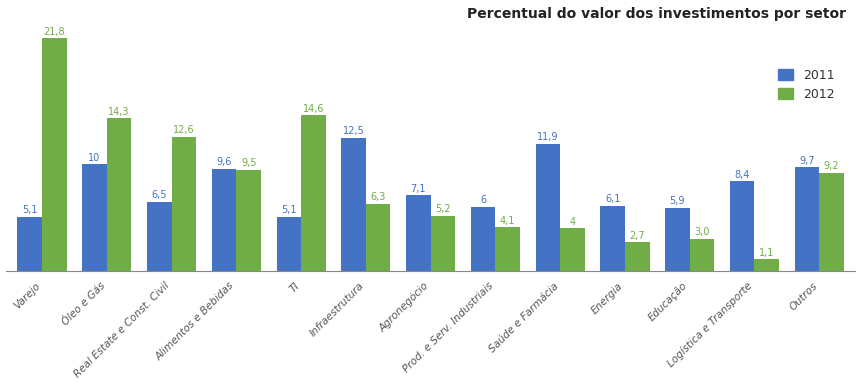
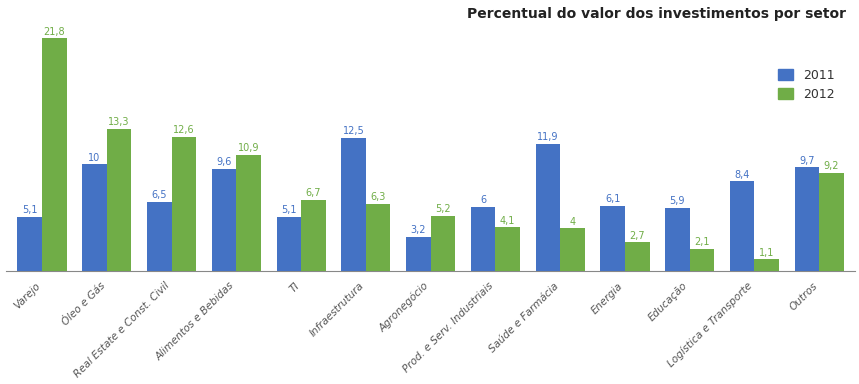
2012/Óleo e Gás: 14,3 -> 13,3
2012/Alimentos e Bebidas: 9,5 -> 10,9
2012/TI: 14,6 -> 6,7
2011/Agronegócio: 7,1 -> 3,2
2012/Educação: 3,0 -> 2,1
